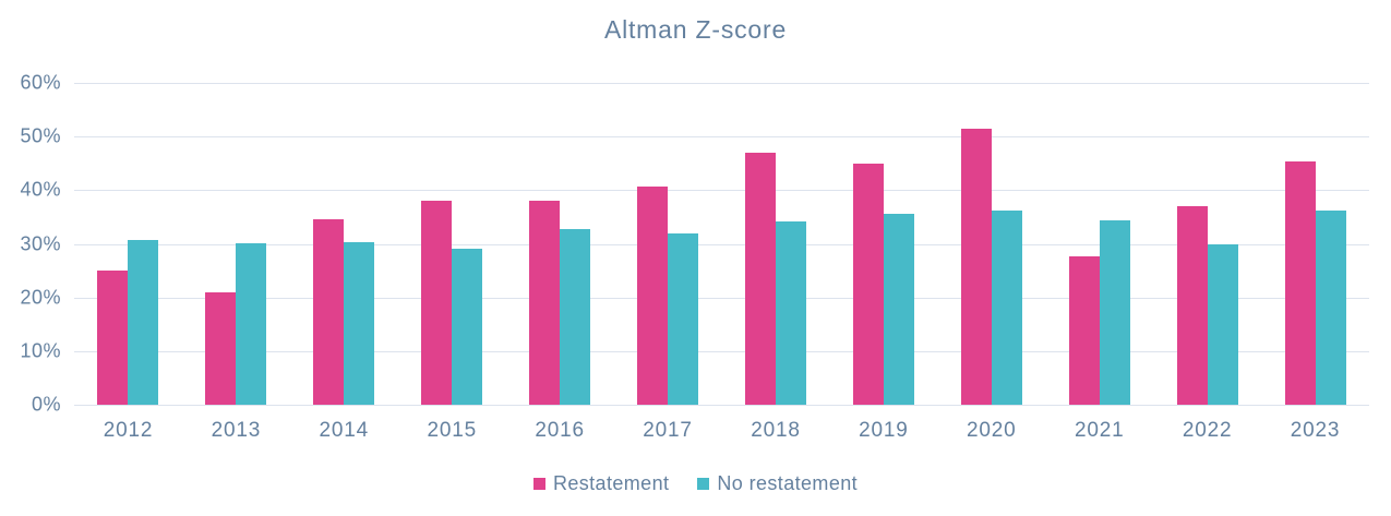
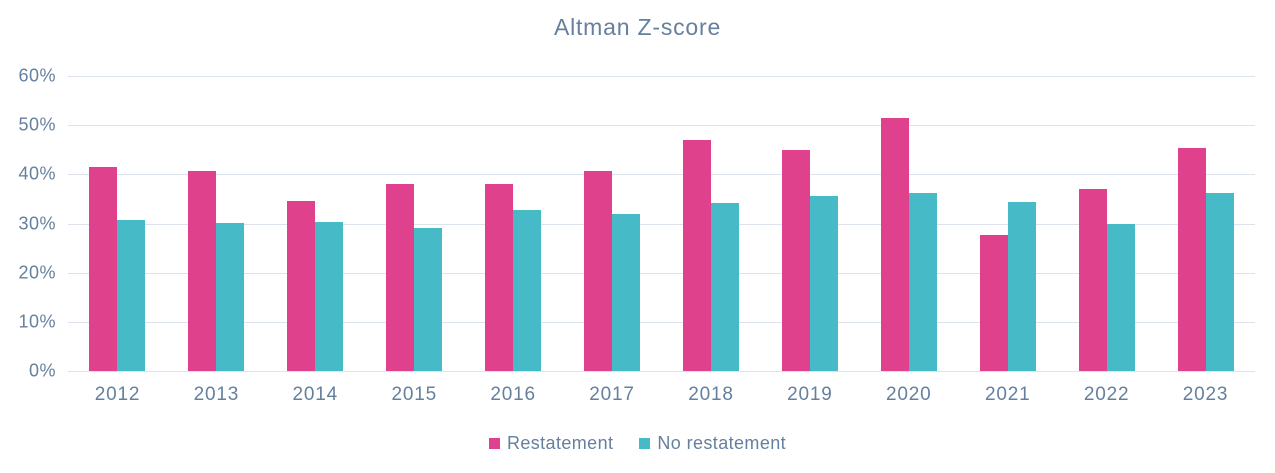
Restatement/2012: 25% -> 42%
Restatement/2013: 21% -> 41%
